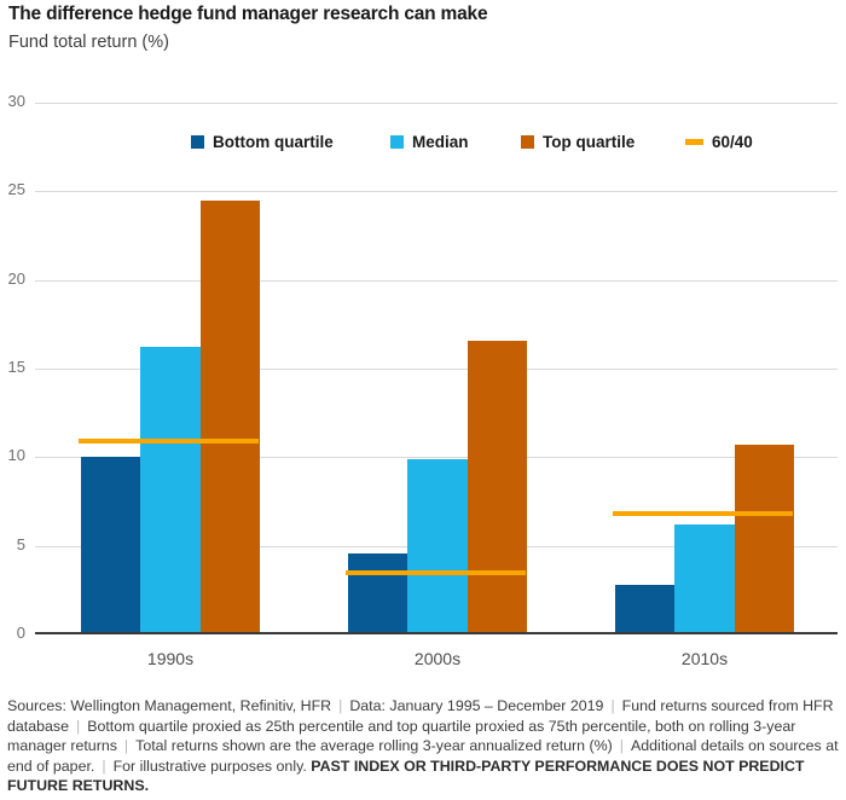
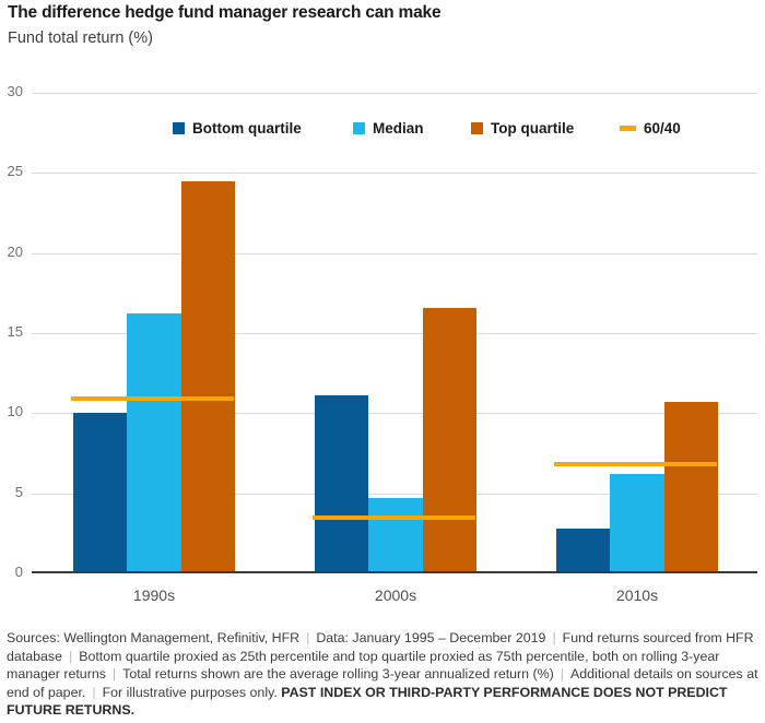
Bottom quartile/2000s: 4.6 -> 11.1
Median/2000s: 9.9 -> 4.7
